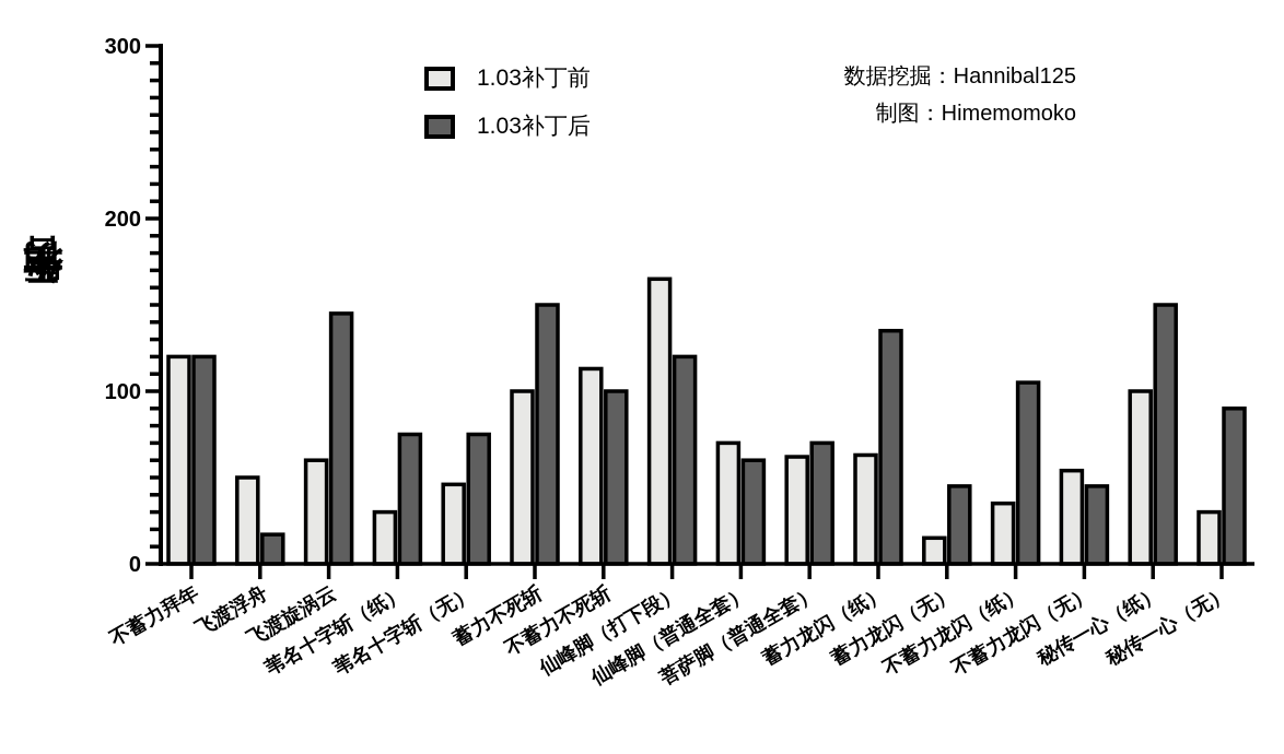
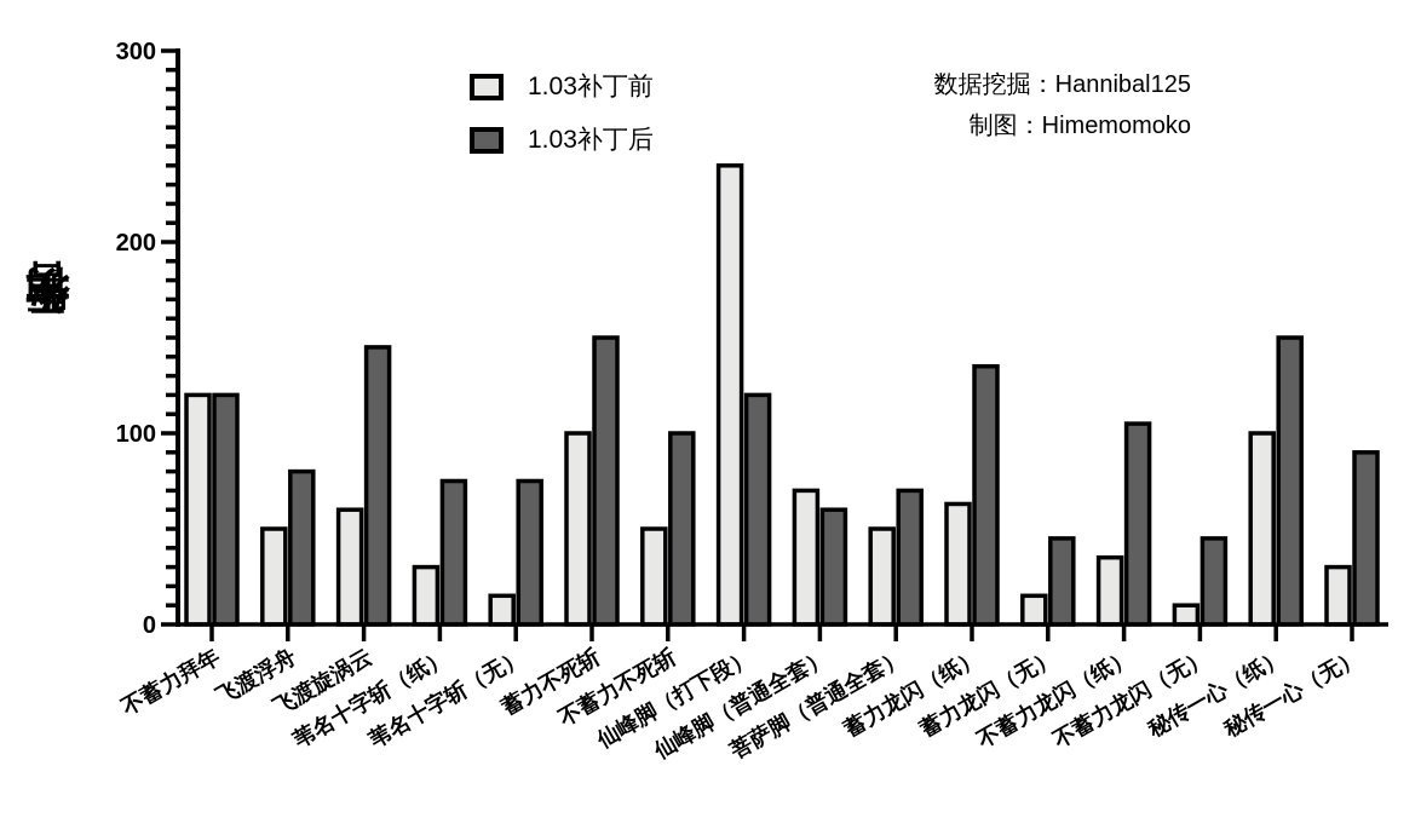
1.03补丁后/飞渡浮舟: 17 -> 80
1.03补丁前/苇名十字斩（无）: 46 -> 15
1.03补丁前/不蓄力不死斩: 113 -> 50
1.03补丁前/仙峰脚（打下段）: 165 -> 240
1.03补丁前/菩萨脚（普通全套）: 62 -> 50
1.03补丁前/不蓄力龙闪（无）: 54 -> 10
